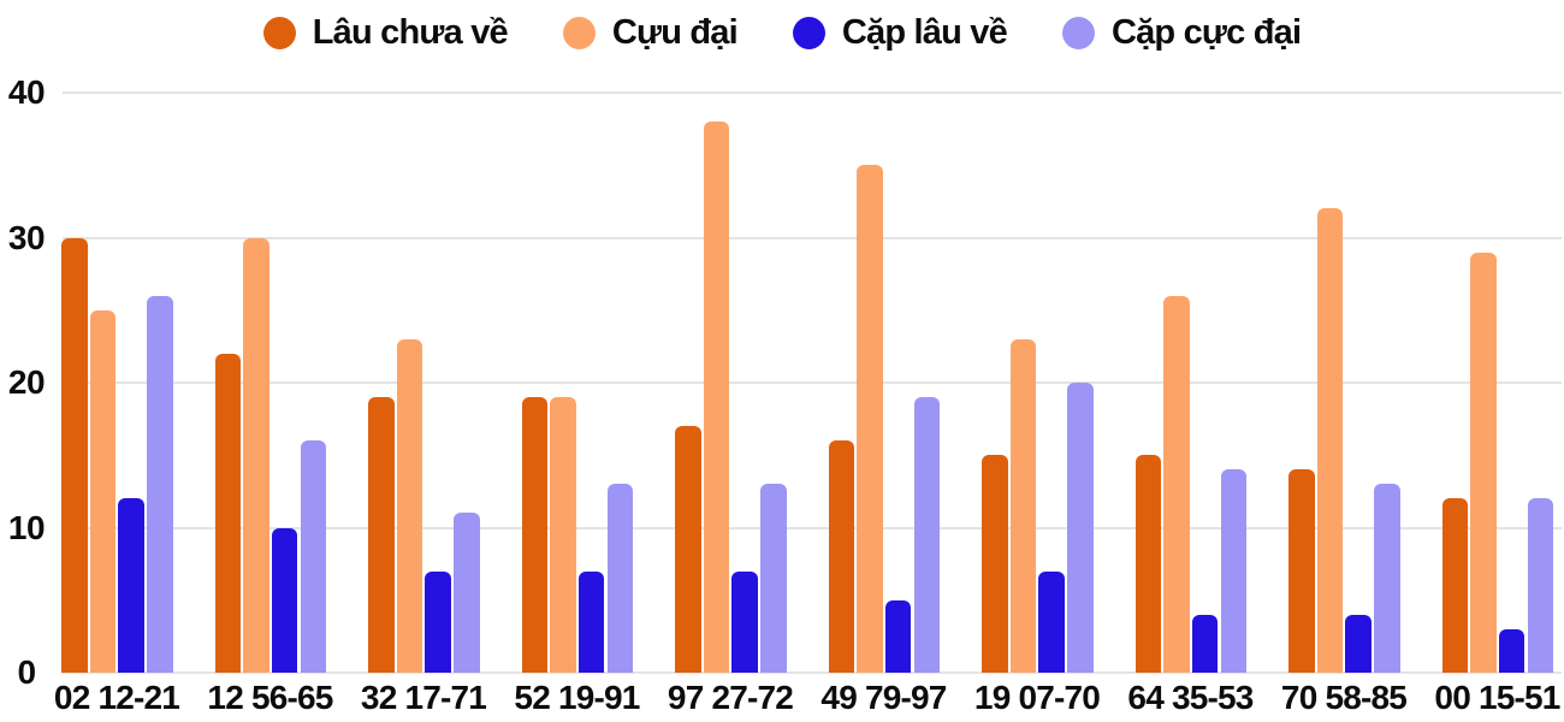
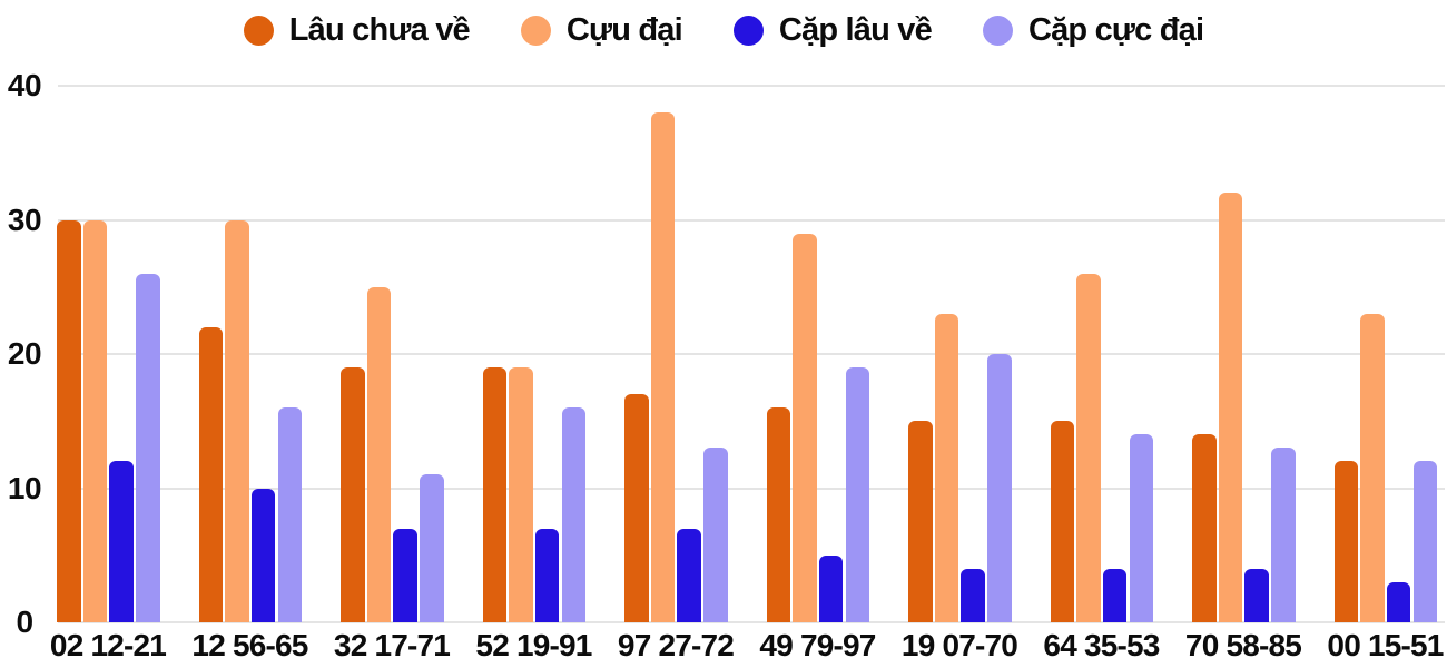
Cựu đại/02 12-21: 25 -> 30
Cựu đại/32 17-71: 23 -> 25
Cặp cực đại/52 19-91: 13 -> 16
Cựu đại/49 79-97: 35 -> 29
Cặp lâu về/19 07-70: 7 -> 4
Cựu đại/00 15-51: 29 -> 23
